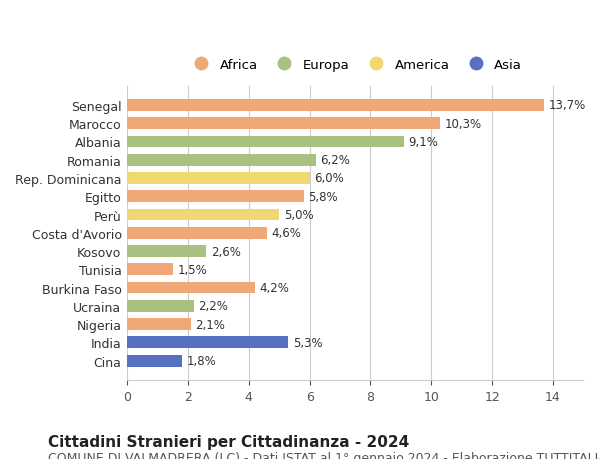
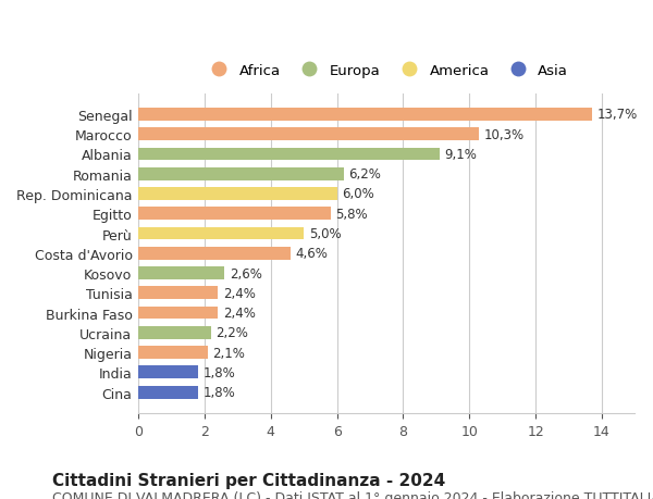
Tunisia: 1,5% -> 2,4%
Burkina Faso: 4,2% -> 2,4%
India: 5,3% -> 1,8%
